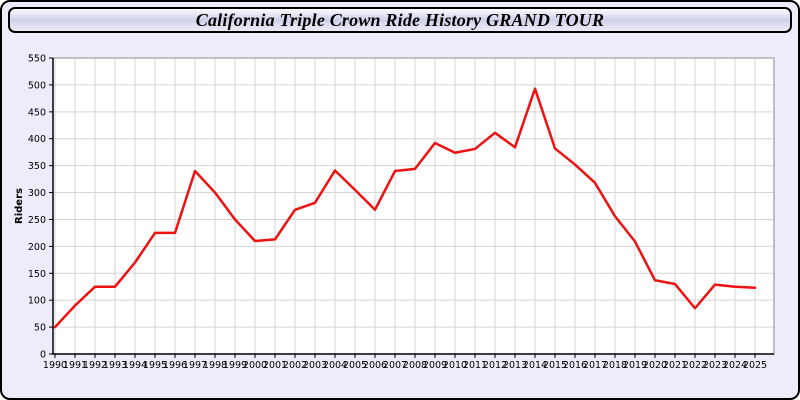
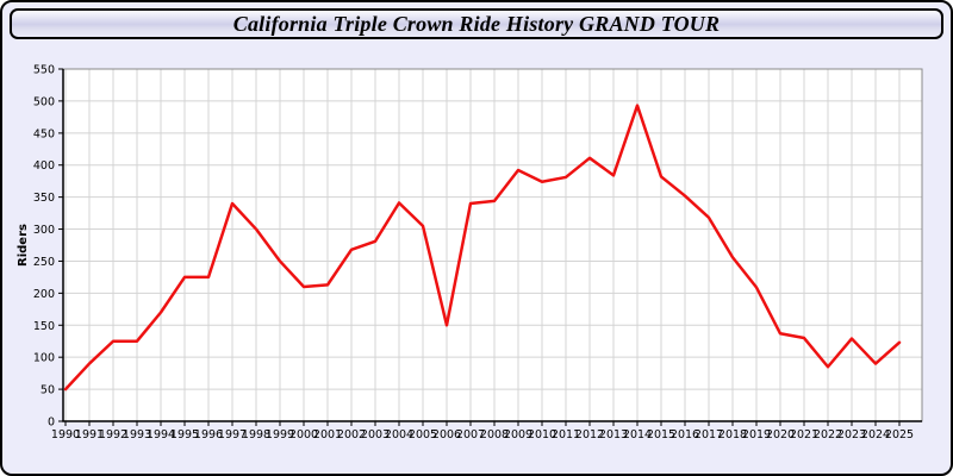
2006: 270 -> 150
2024: 120 -> 90
